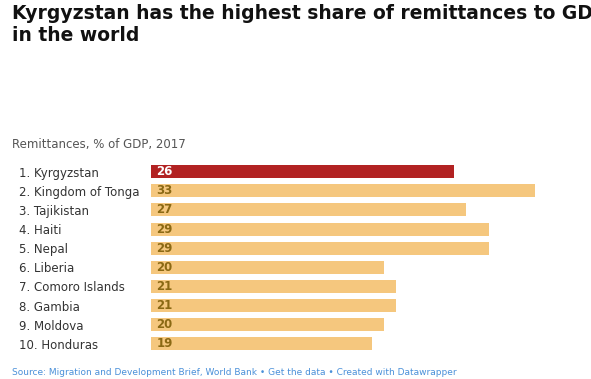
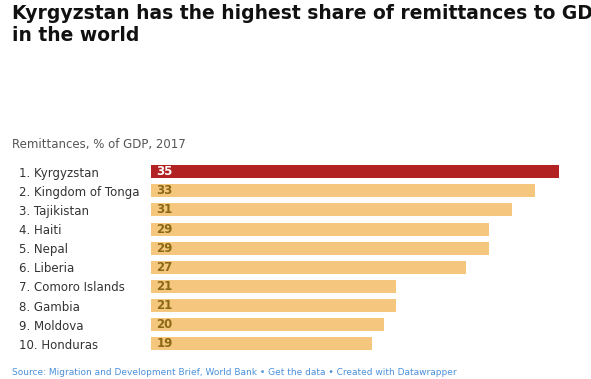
1. Kyrgyzstan: 26 -> 35
3. Tajikistan: 27 -> 31
6. Liberia: 20 -> 27
